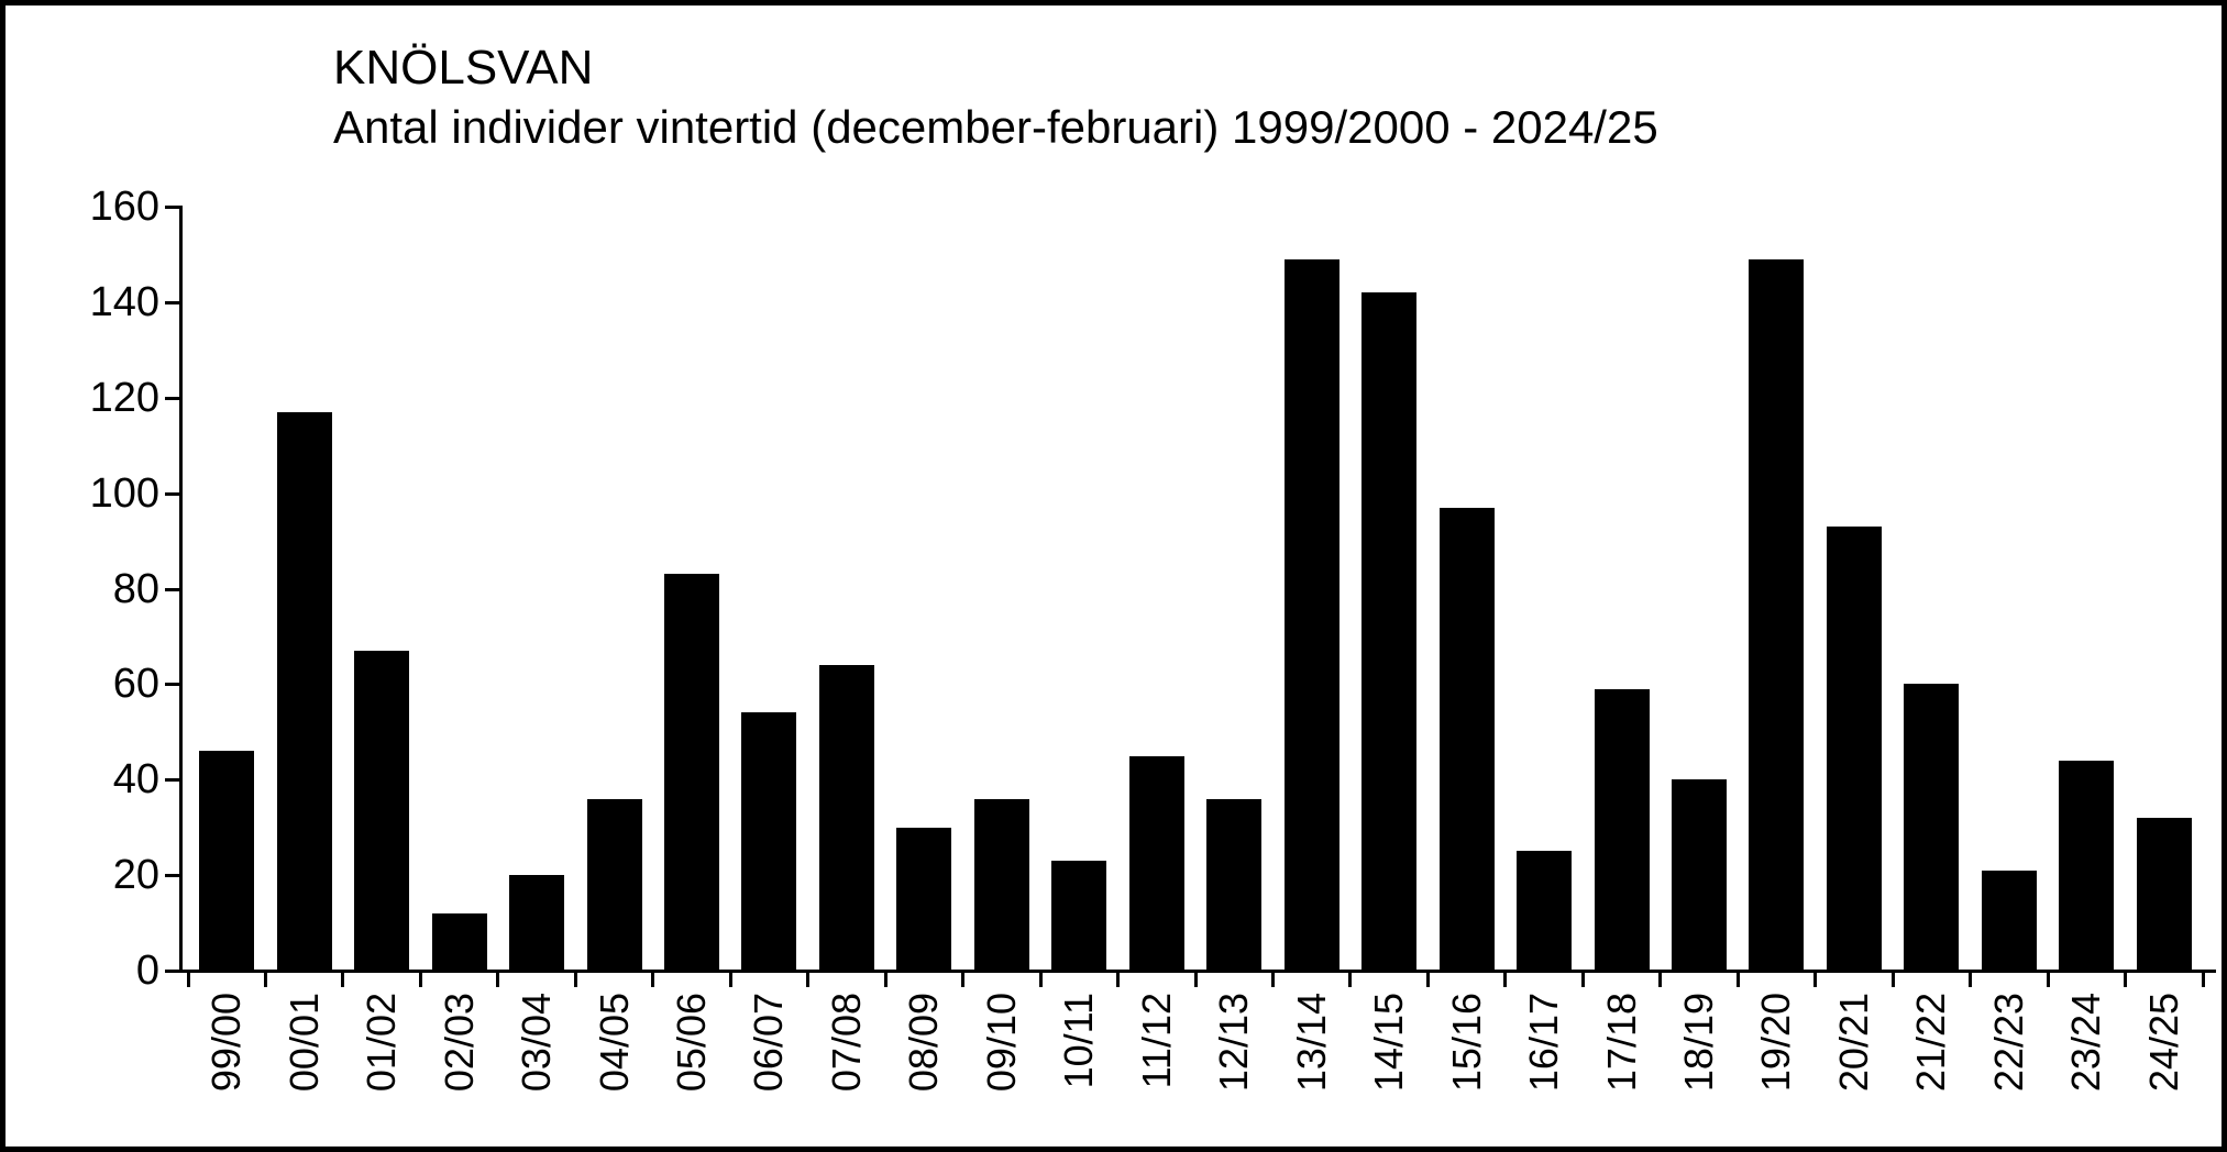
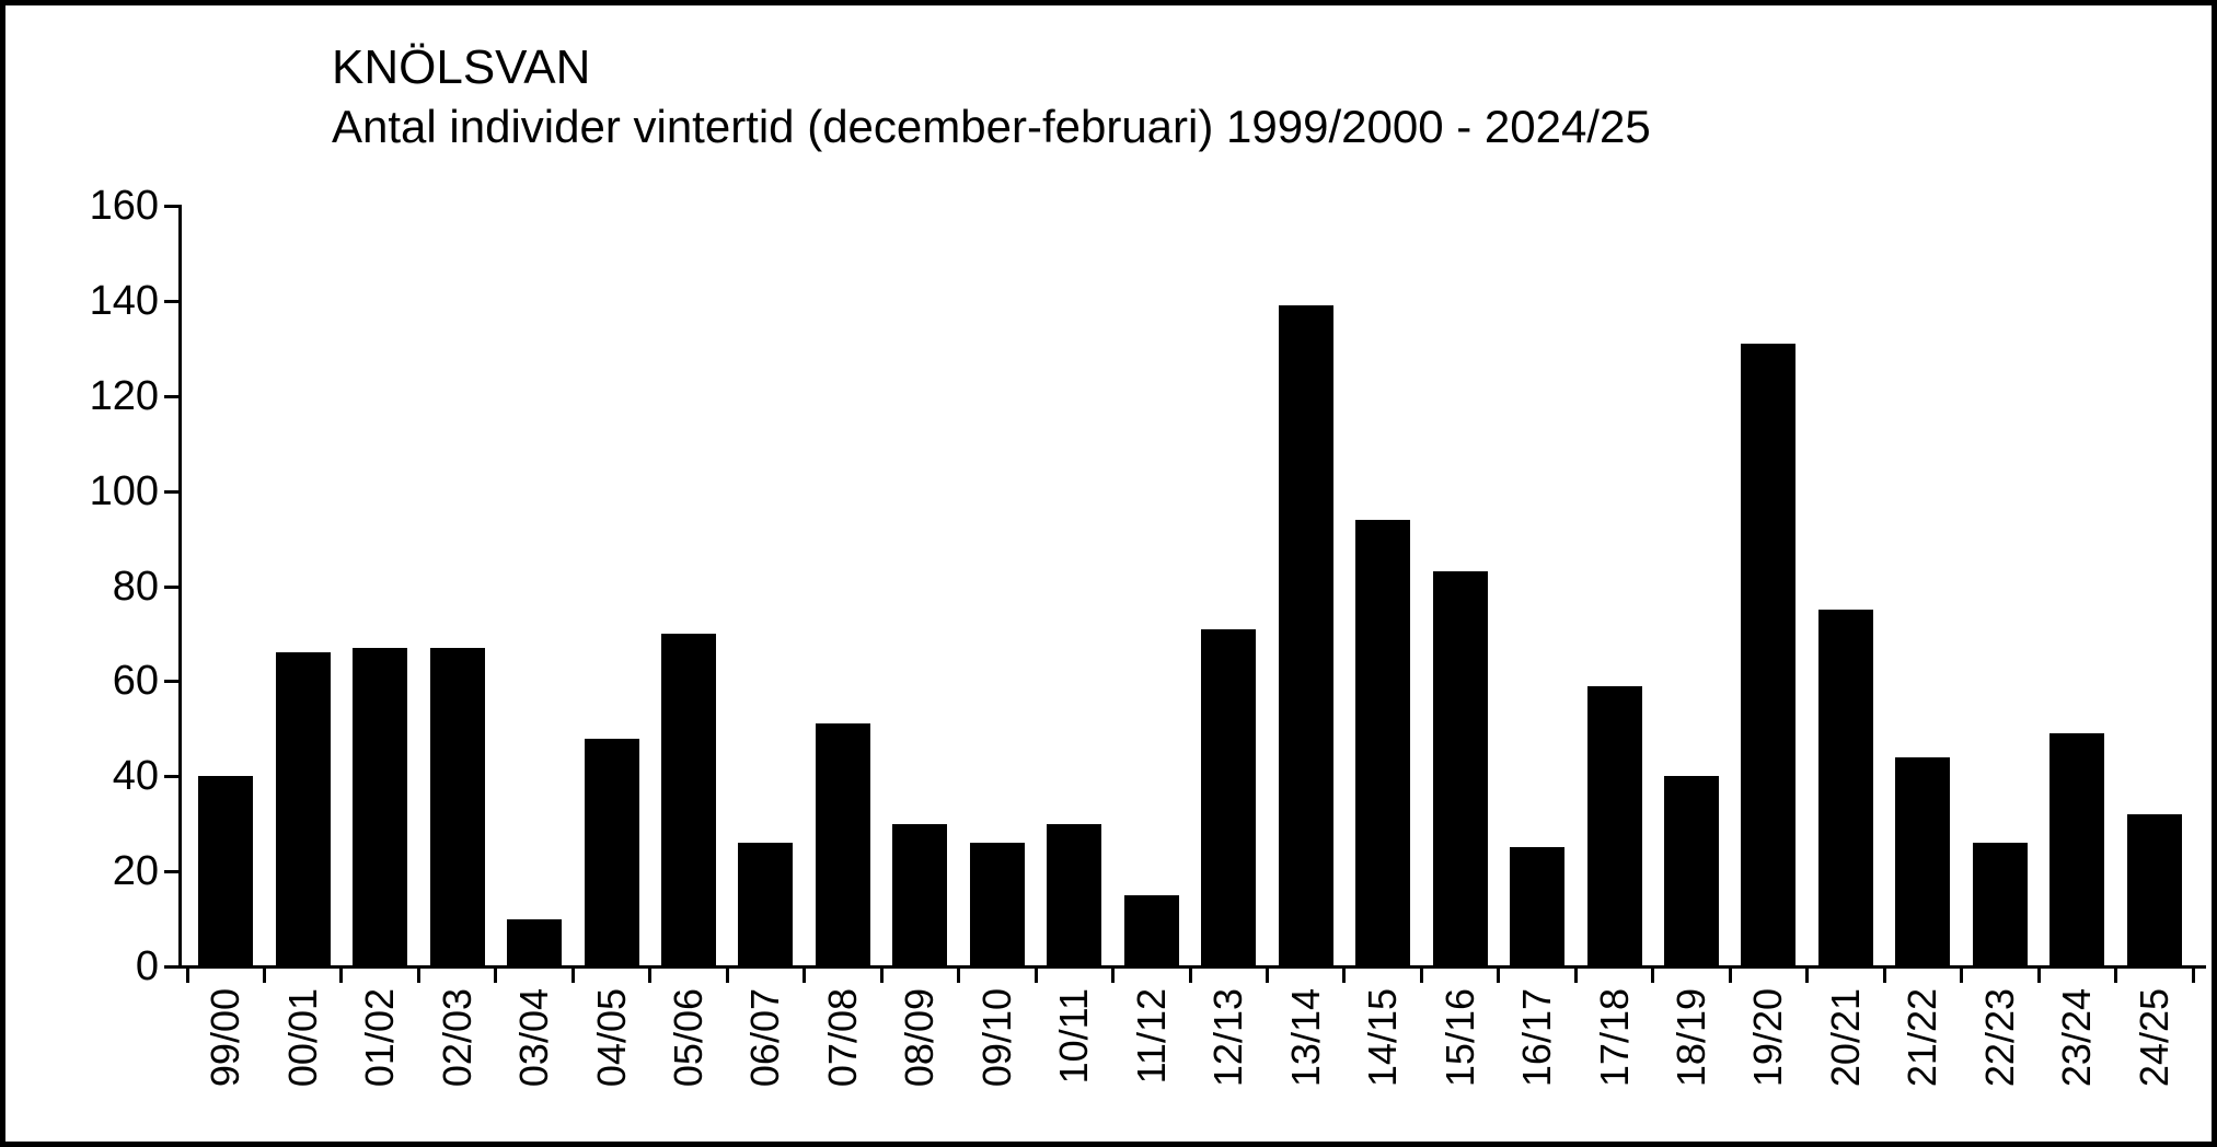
99/00: 46 -> 40
00/01: 117 -> 66
02/03: 12 -> 67
03/04: 20 -> 10
04/05: 36 -> 48
05/06: 83 -> 70
06/07: 54 -> 26
07/08: 64 -> 51
09/10: 36 -> 26
10/11: 23 -> 30
11/12: 45 -> 15
12/13: 36 -> 71
13/14: 149 -> 139
14/15: 142 -> 94
15/16: 97 -> 83
19/20: 149 -> 131
20/21: 93 -> 75
21/22: 60 -> 44
22/23: 21 -> 26
23/24: 44 -> 49
